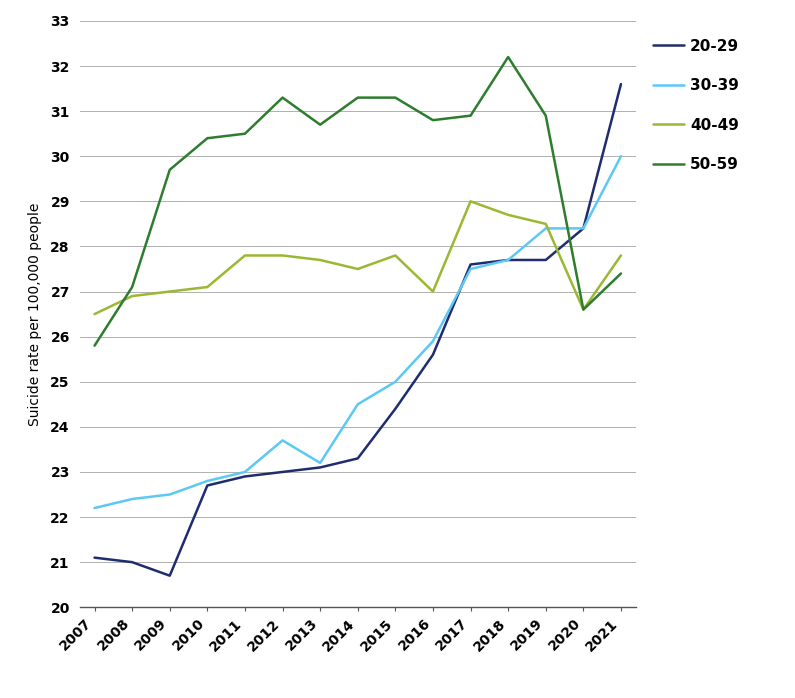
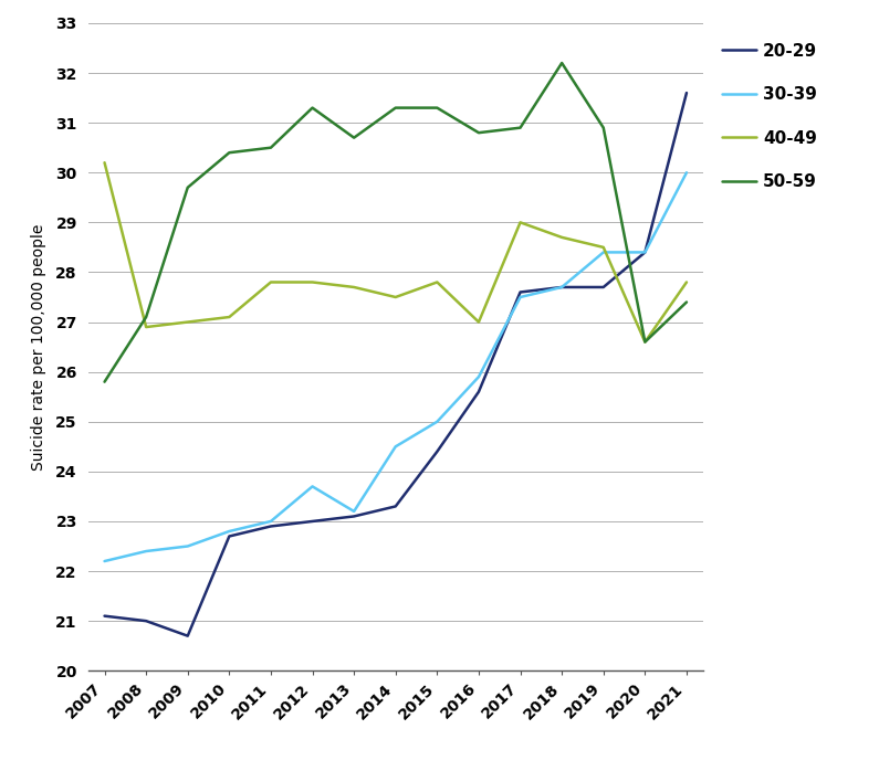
40-49/2007: 26.5 -> 30.2
